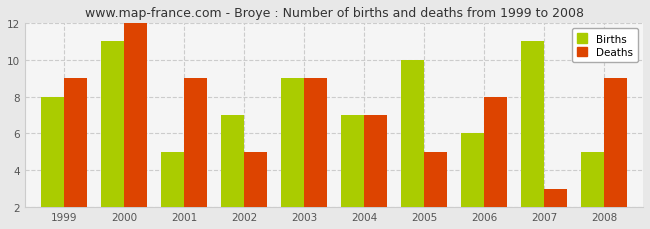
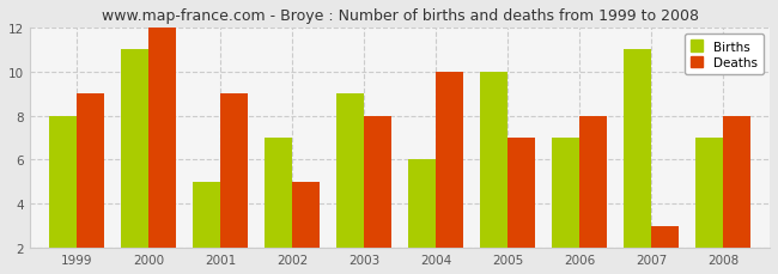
Deaths/2003: 9 -> 8
Births/2004: 7 -> 6
Deaths/2004: 7 -> 10
Deaths/2005: 5 -> 7
Births/2006: 6 -> 7
Births/2008: 5 -> 7
Deaths/2008: 9 -> 8
